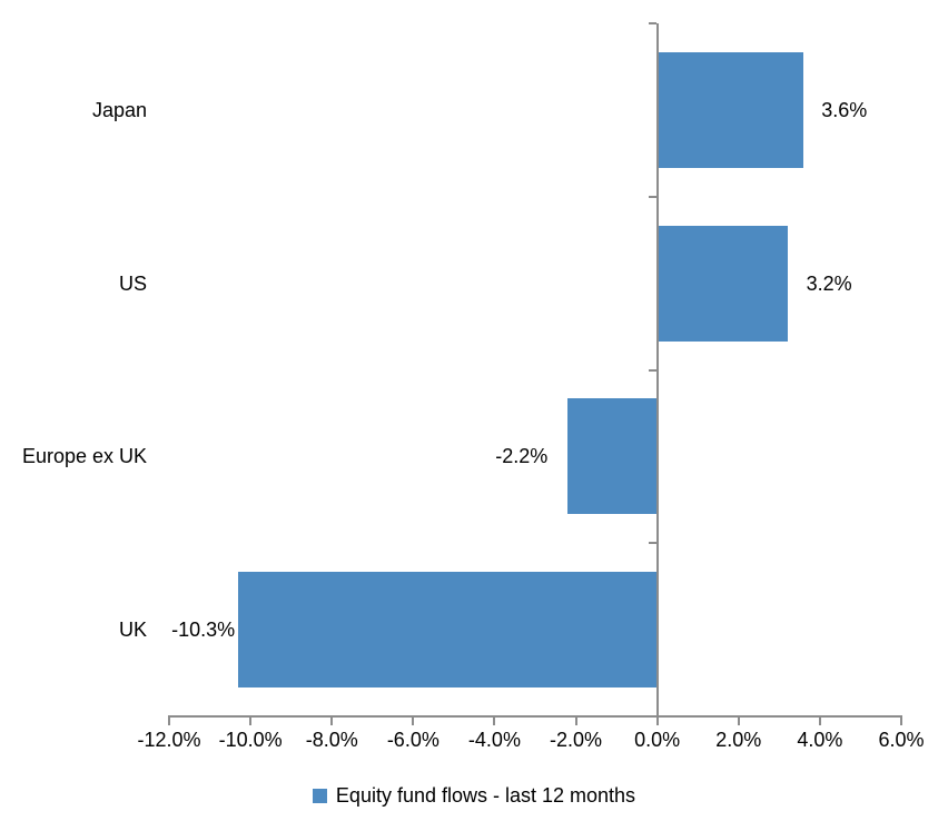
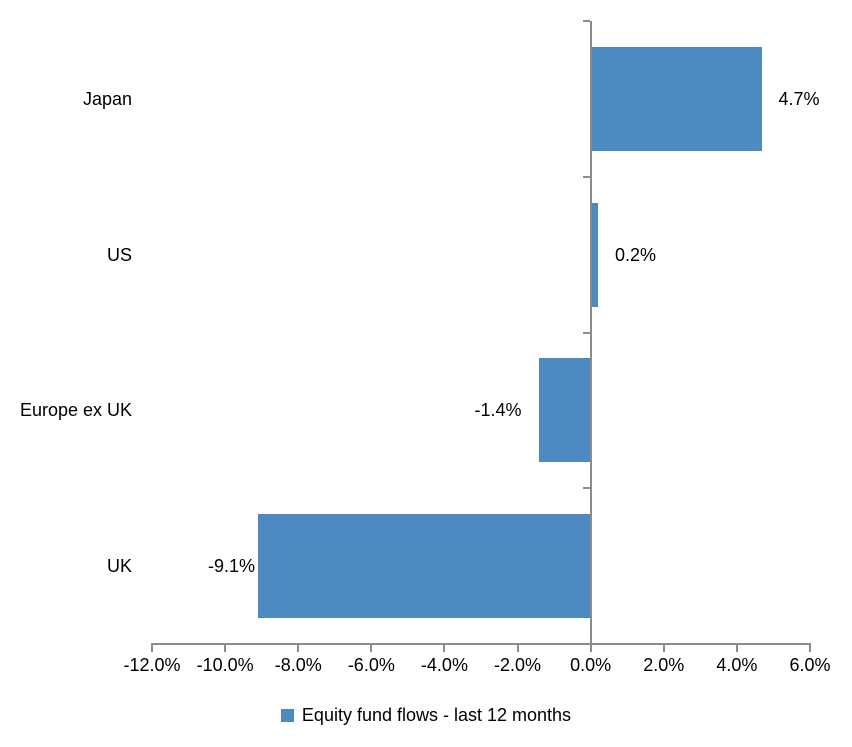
Japan: 3.6% -> 4.7%
US: 3.2% -> 0.2%
Europe ex UK: -2.2% -> -1.4%
UK: -10.3% -> -9.1%
